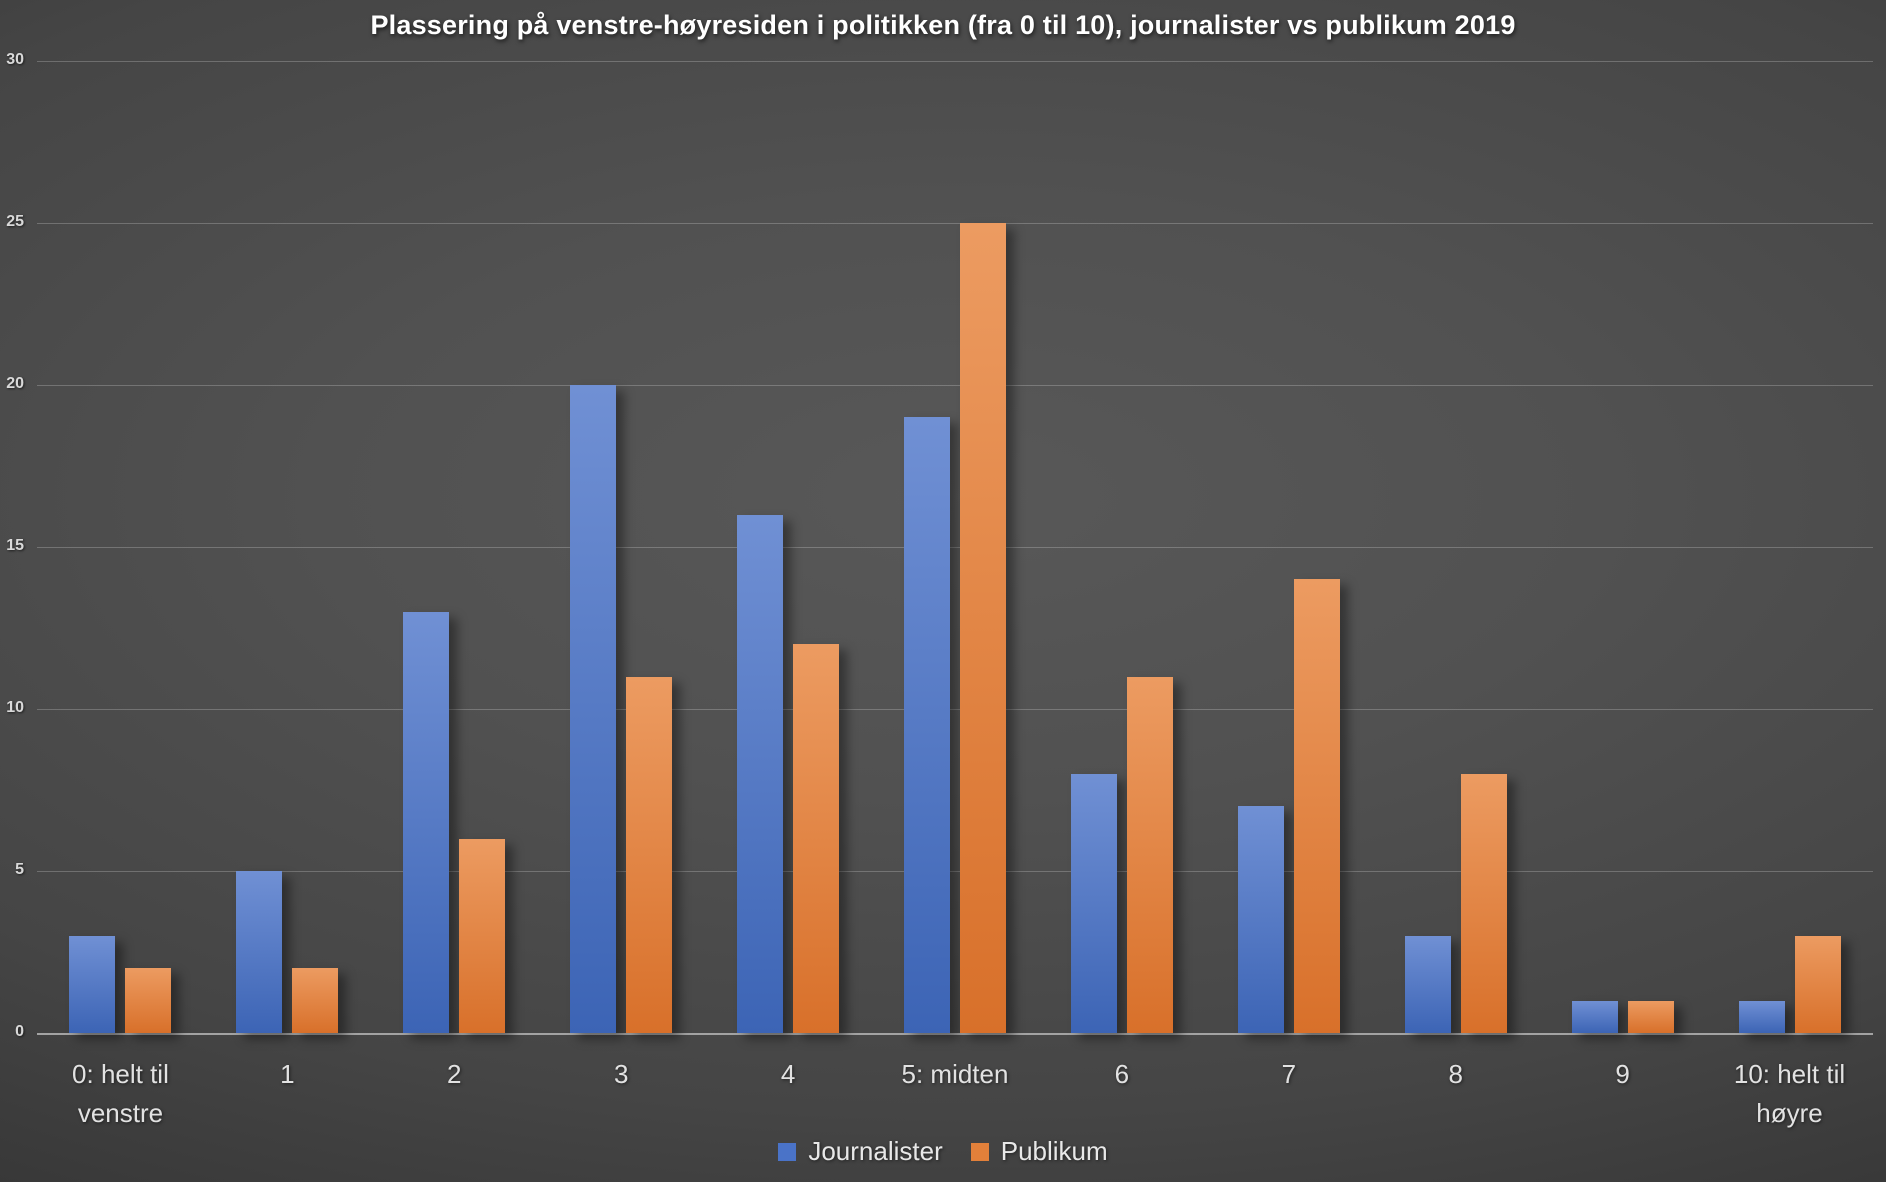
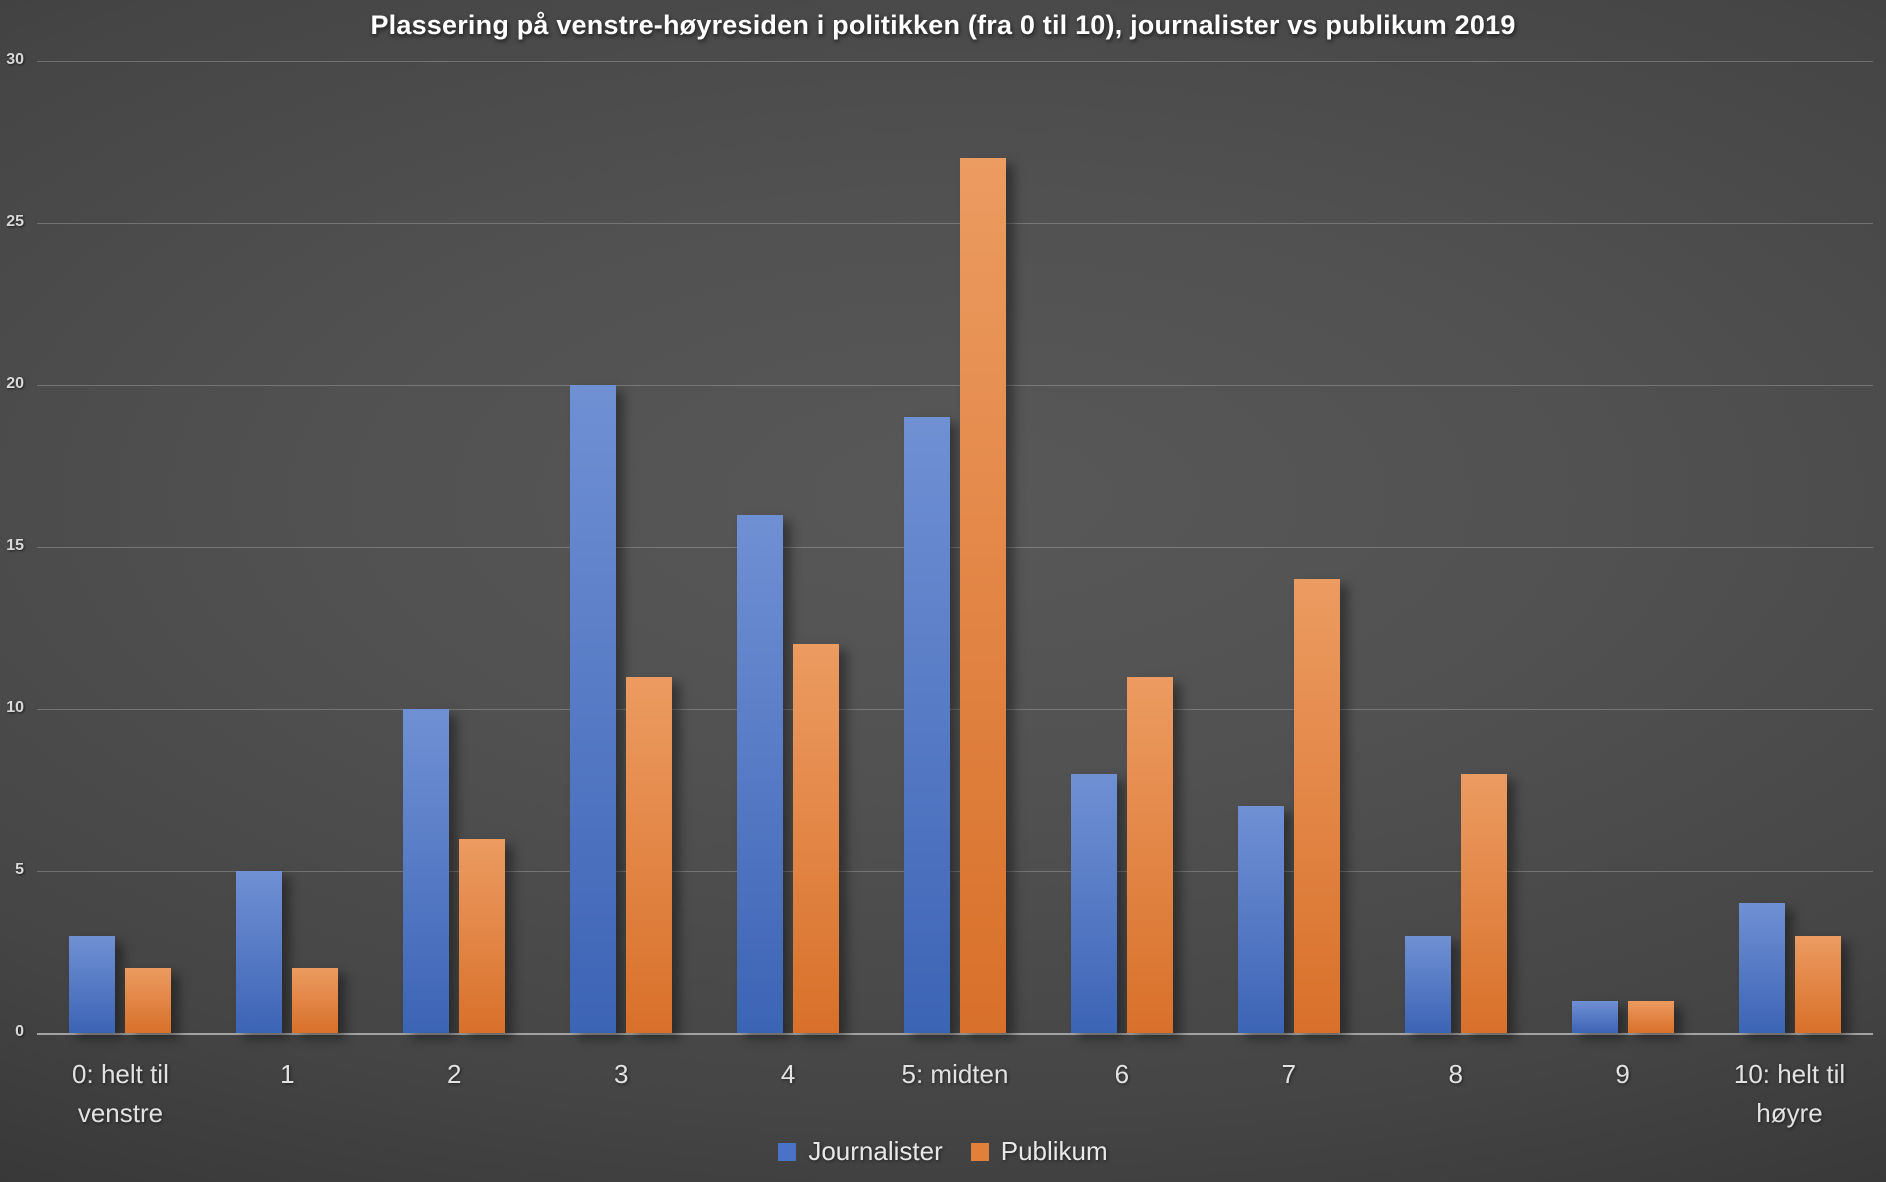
Journalister/2: 13 -> 10
Publikum/5: midten: 25 -> 27
Journalister/10: helt til høyre: 1 -> 4
